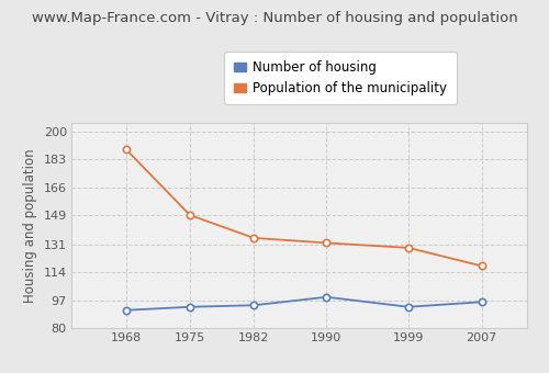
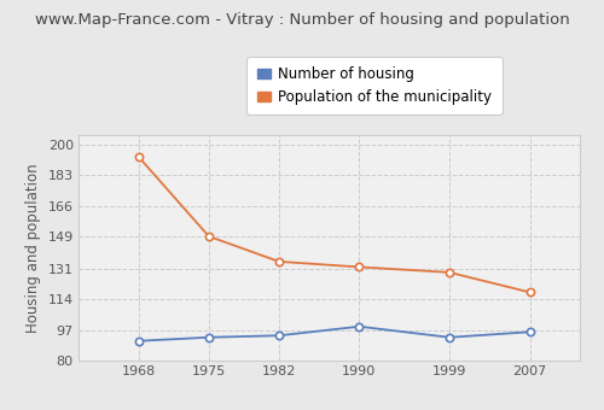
Population of the municipality/1968: 189 -> 193
